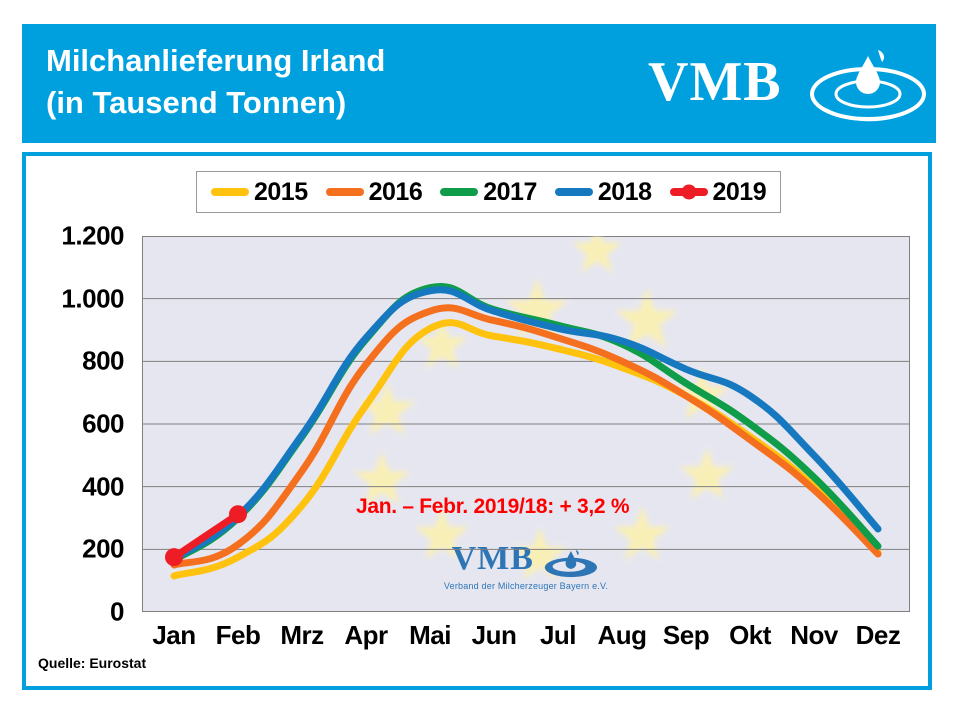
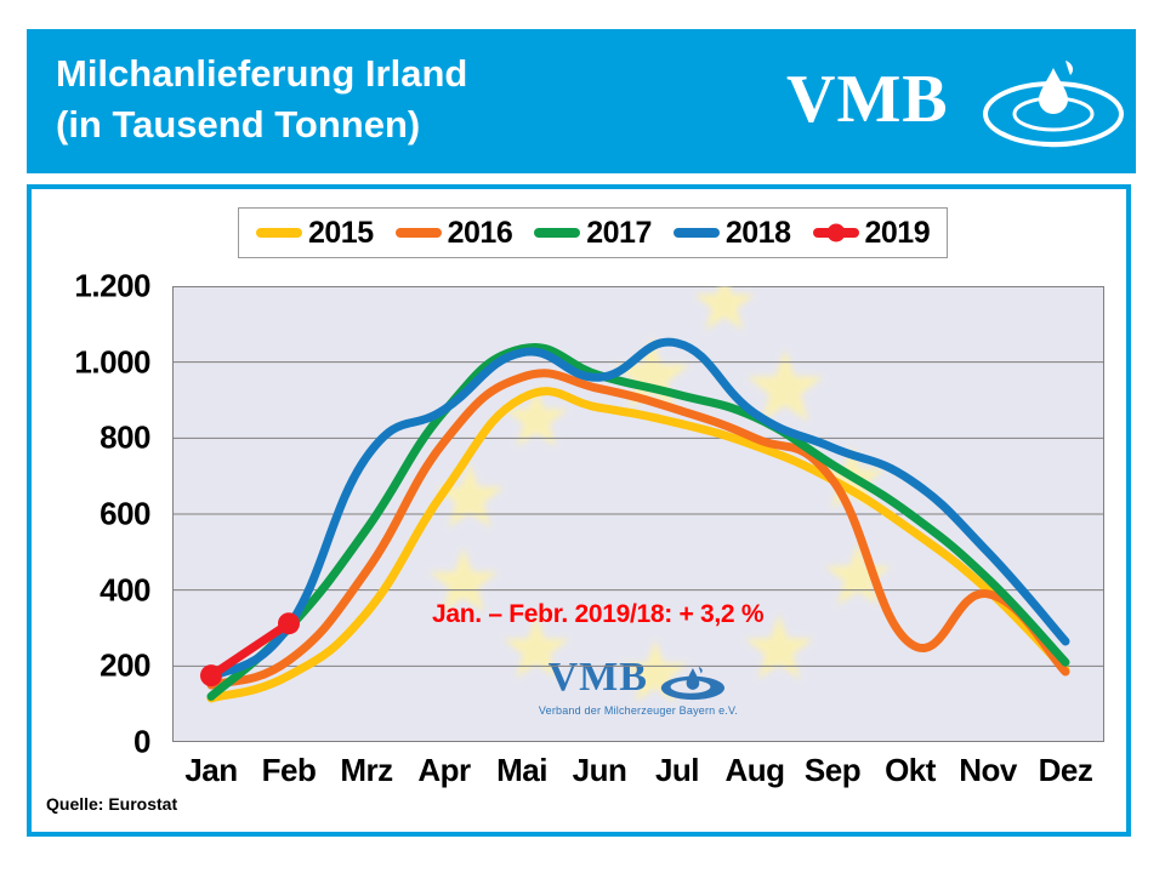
2017/Jan: 160 -> 120
2018/Mrz: 560 -> 750
2018/Jul: 900 -> 1050
2016/Okt: 550 -> 260
